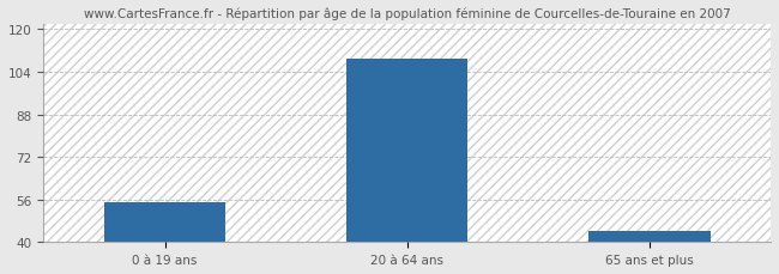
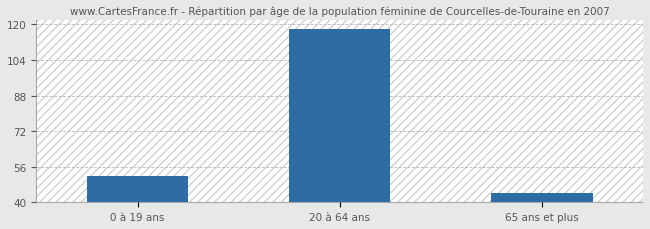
0 à 19 ans: 55 -> 52
20 à 64 ans: 109 -> 118
